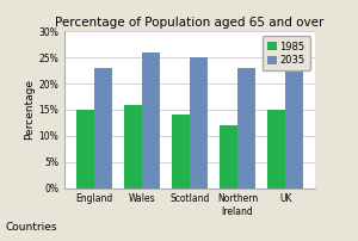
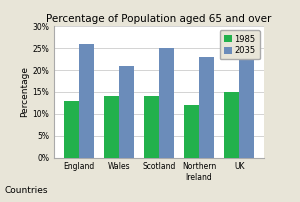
1985/England: 15% -> 13%
2035/England: 23% -> 26%
1985/Wales: 16% -> 14%
2035/Wales: 26% -> 21%
